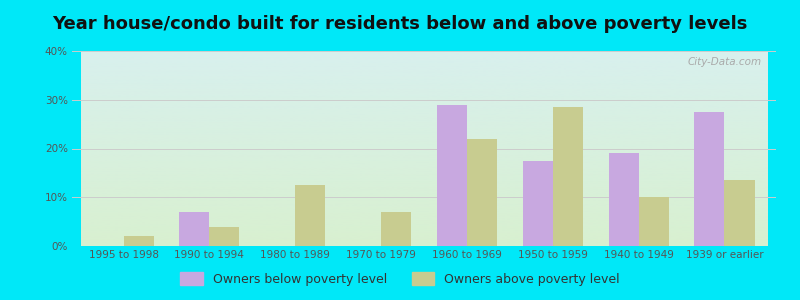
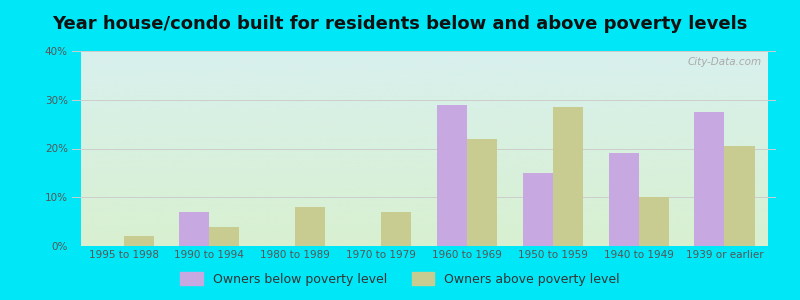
Owners above poverty level/1980 to 1989: 12.5% -> 8.0%
Owners below poverty level/1950 to 1959: 17.5% -> 15.0%
Owners above poverty level/1939 or earlier: 13.5% -> 20.5%
